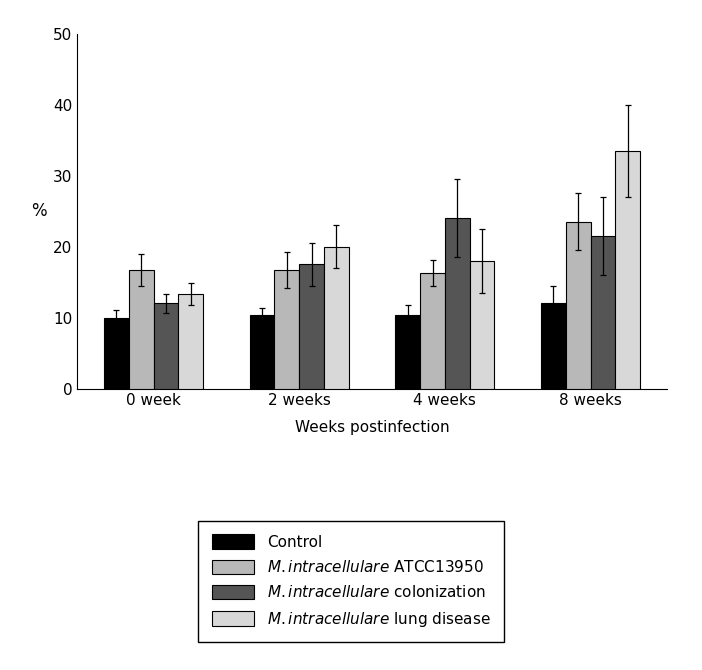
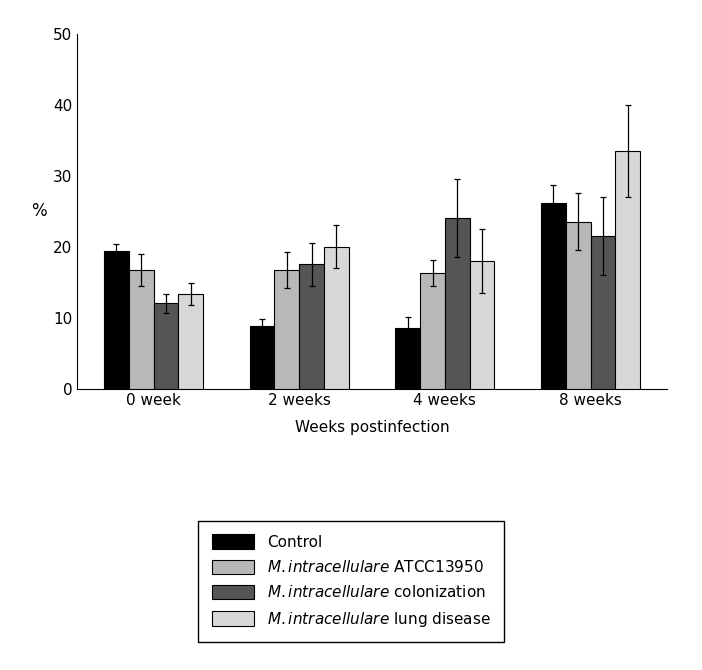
Control/0 week: 10.0 -> 19.4
Control/2 weeks: 10.3 -> 8.8
Control/4 weeks: 10.3 -> 8.6
Control/8 weeks: 12.0 -> 26.2
